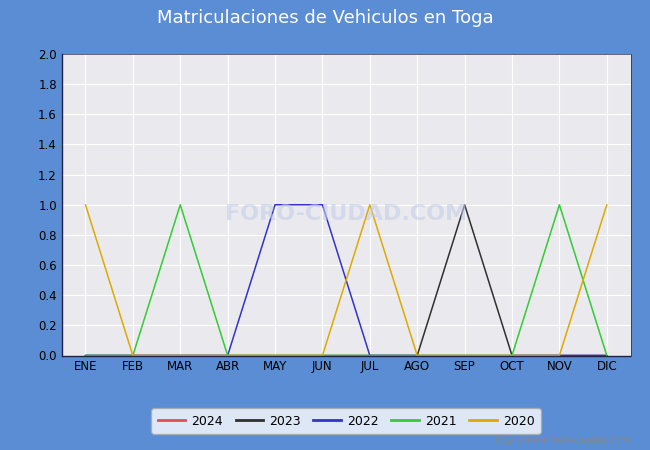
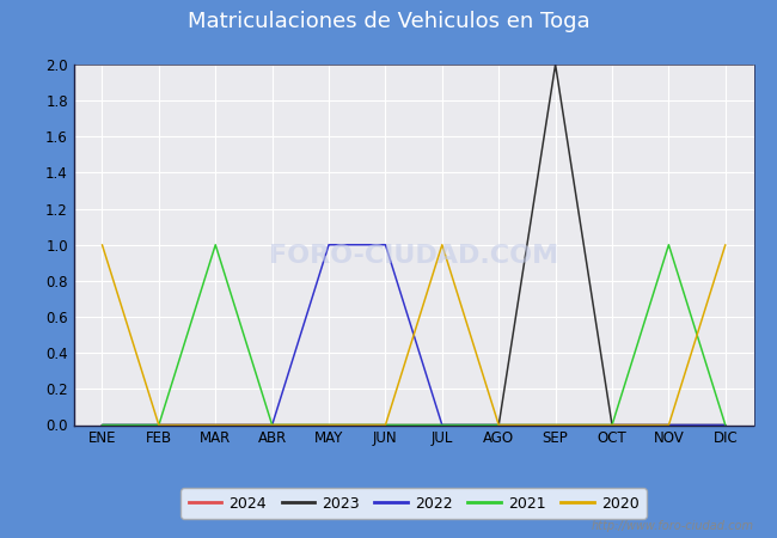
2023/SEP: 1 -> 2
